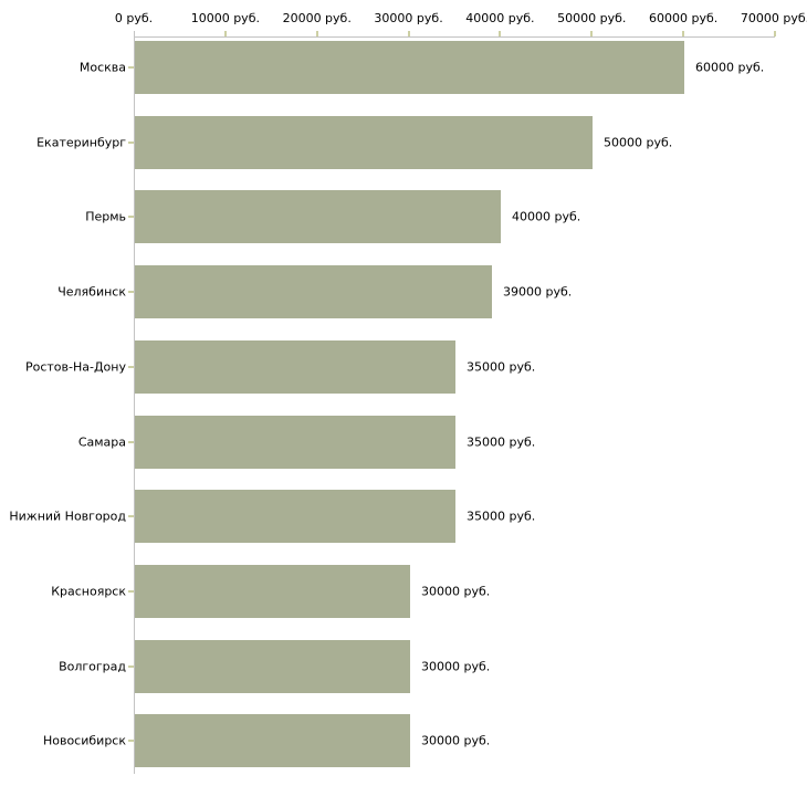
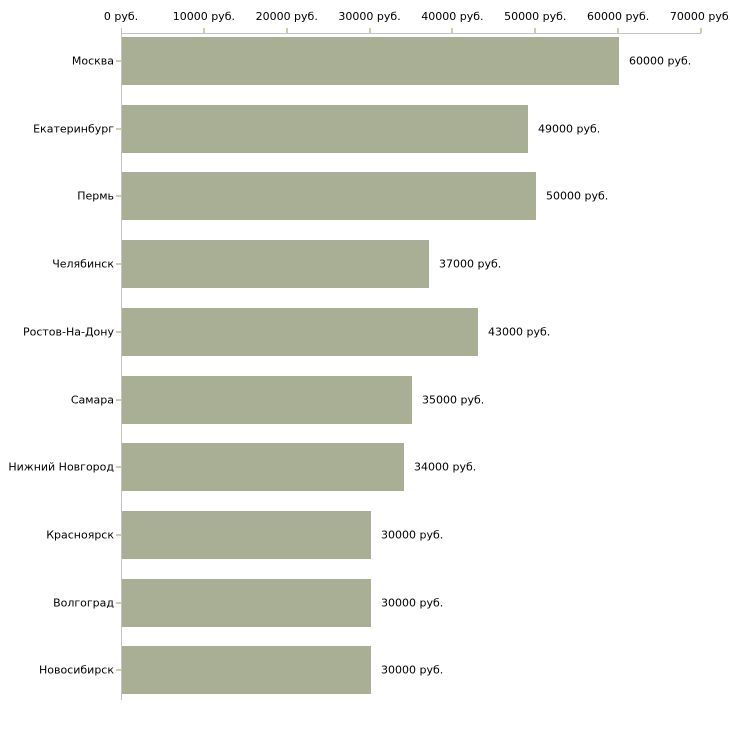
Екатеринбург: 50000 -> 49000
Пермь: 40000 -> 50000
Челябинск: 39000 -> 37000
Ростов-На-Дону: 35000 -> 43000
Нижний Новгород: 35000 -> 34000
